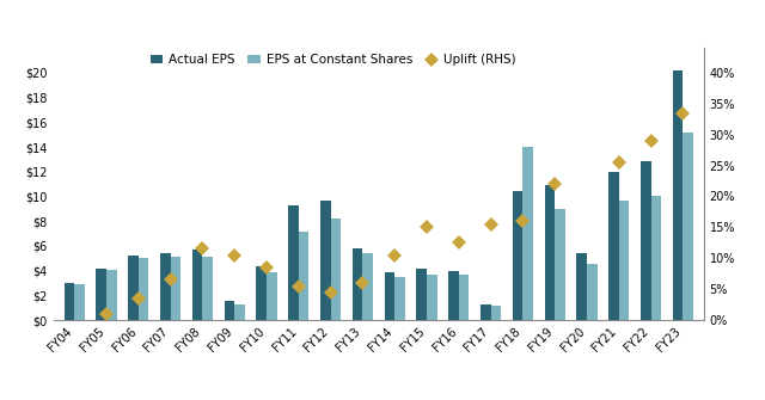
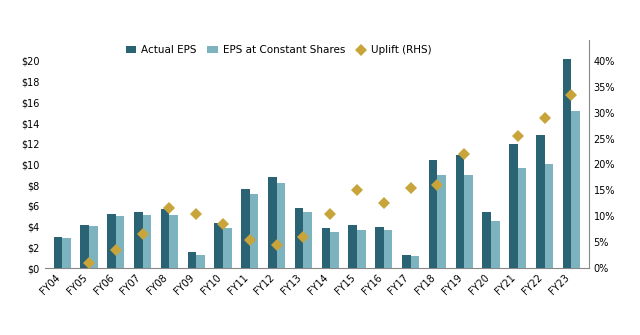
Actual EPS/FY11: $9.3 -> $7.6
Actual EPS/FY12: $9.7 -> $8.8
EPS at Constant Shares/FY18: $14.0 -> $9.0
